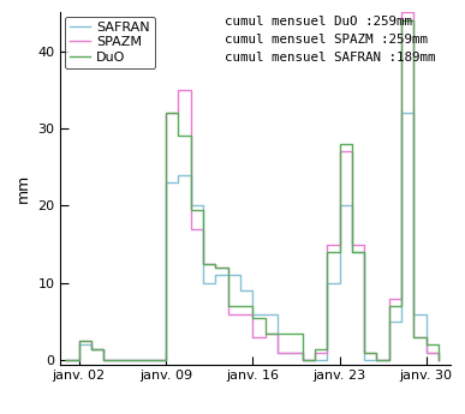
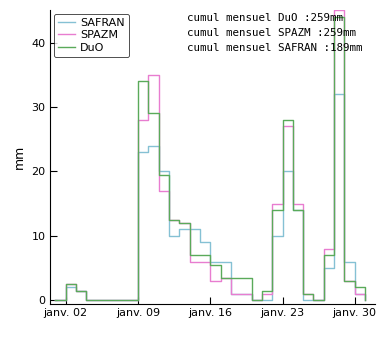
SPAZM/janv. 09: 32.0 -> 28.0
DuO/janv. 09: 32.0 -> 34.0
